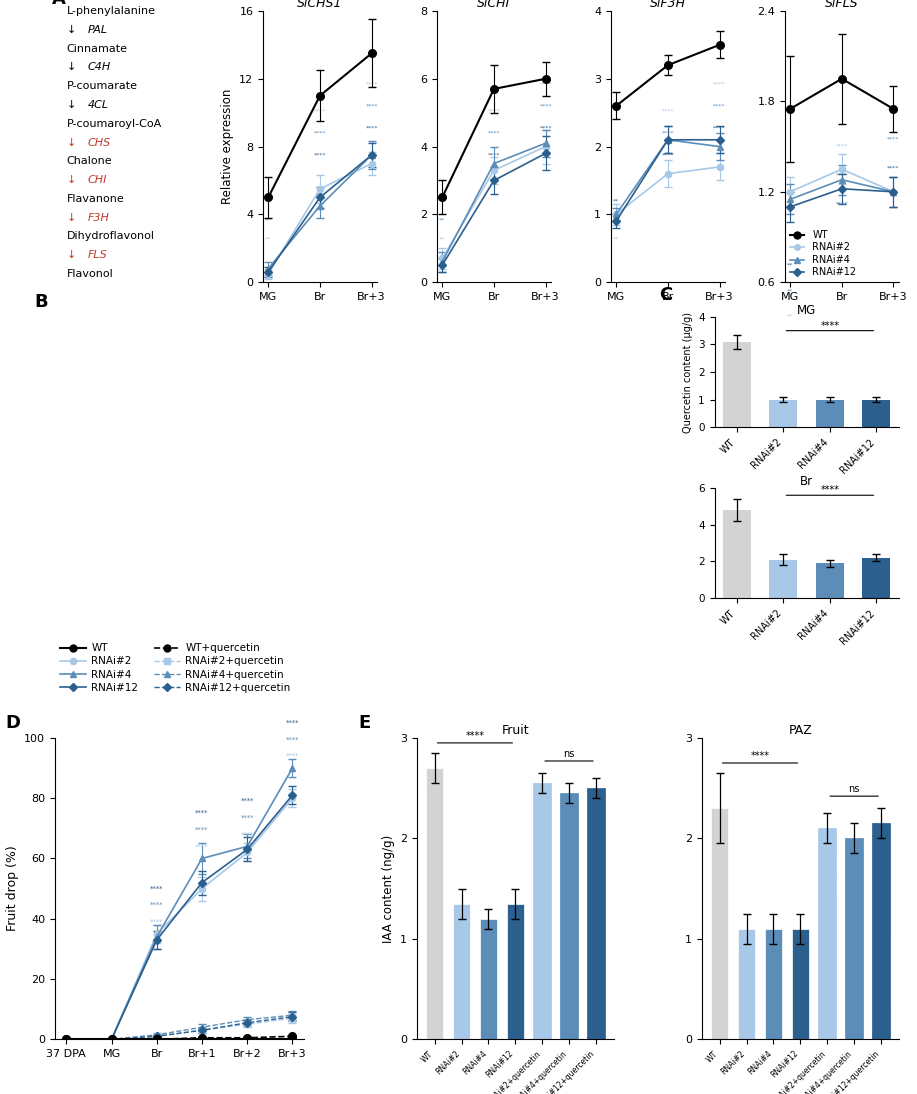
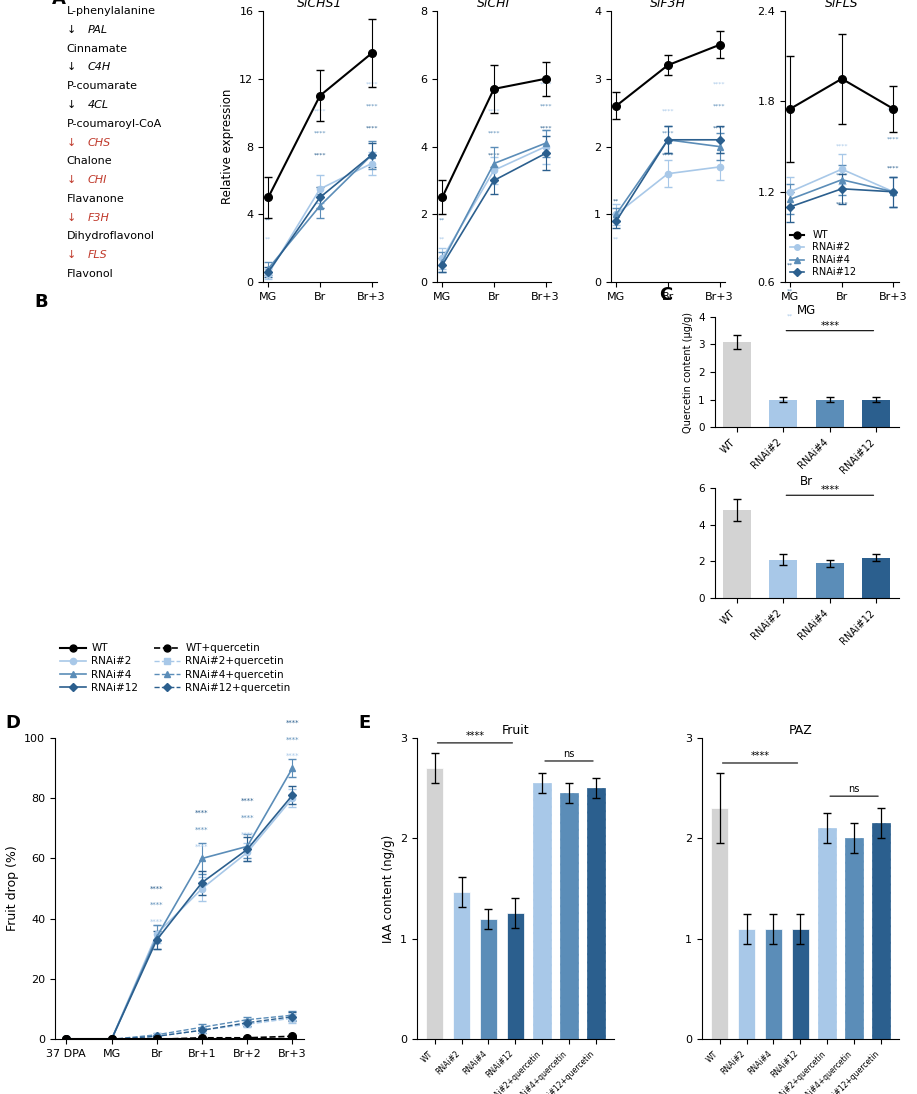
Fruit/RNAi#2: 1.35 -> 1.47
Fruit/RNAi#12: 1.35 -> 1.26
